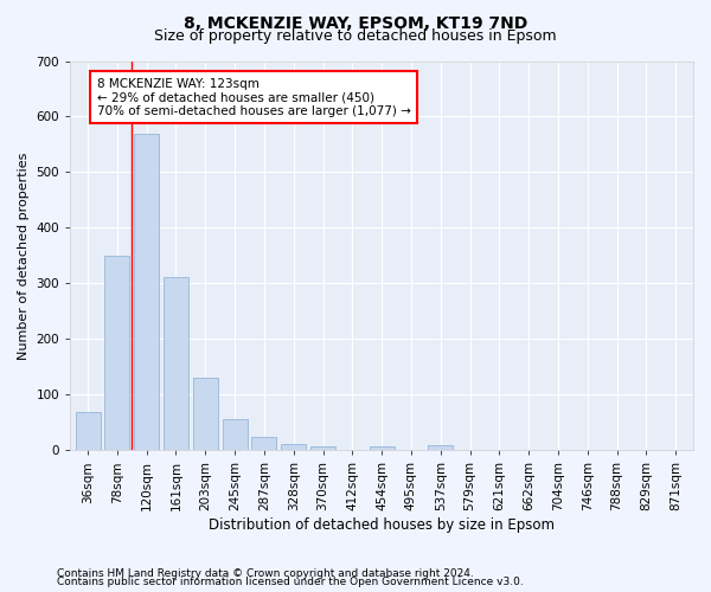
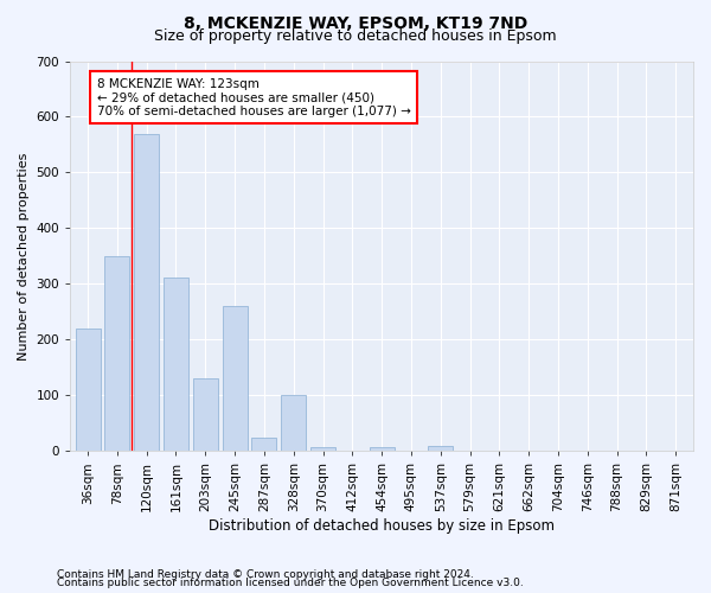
36sqm: 68 -> 220
245sqm: 56 -> 260
328sqm: 12 -> 100
